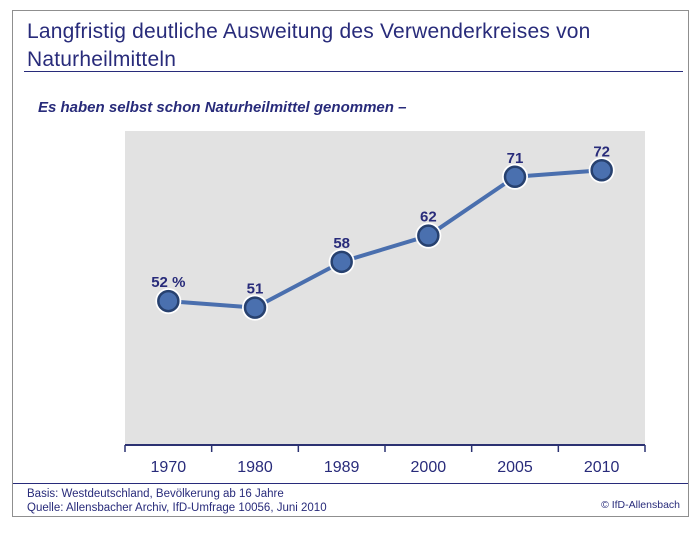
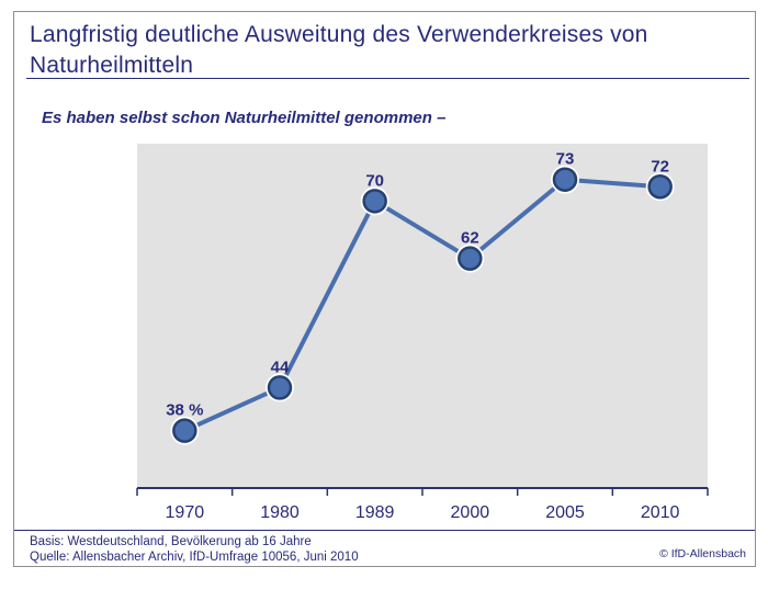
1970: 52 -> 38
1980: 51 -> 44
1989: 58 -> 70
2005: 71 -> 73
